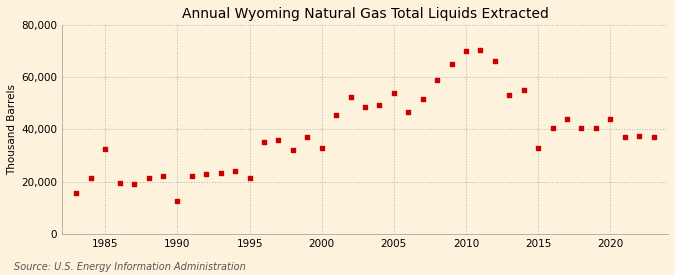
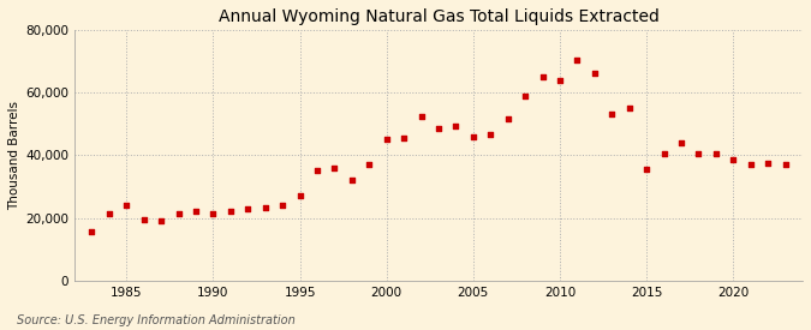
1985: 32,500 -> 24,000
1990: 12,500 -> 21,500
1995: 21,500 -> 27,000
2000: 33,000 -> 45,000
2005: 54,000 -> 46,000
2010: 70,000 -> 64,000
2015: 33,000 -> 35,500
2020: 44,000 -> 38,500
